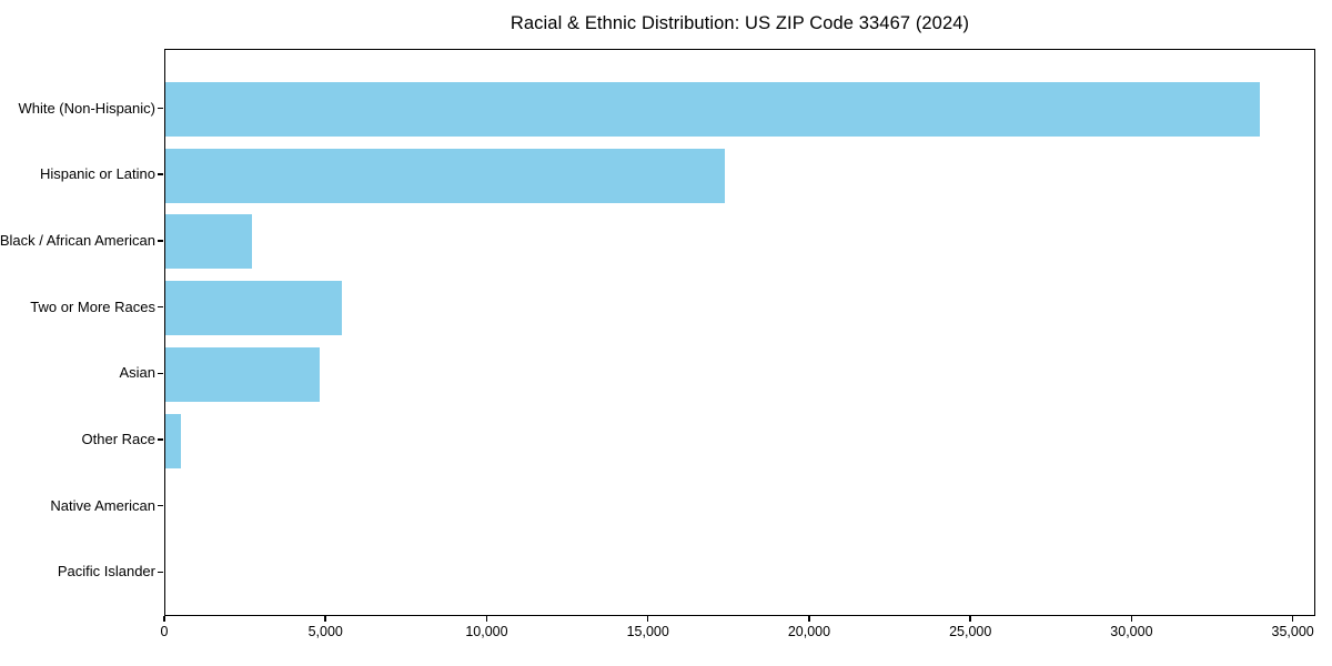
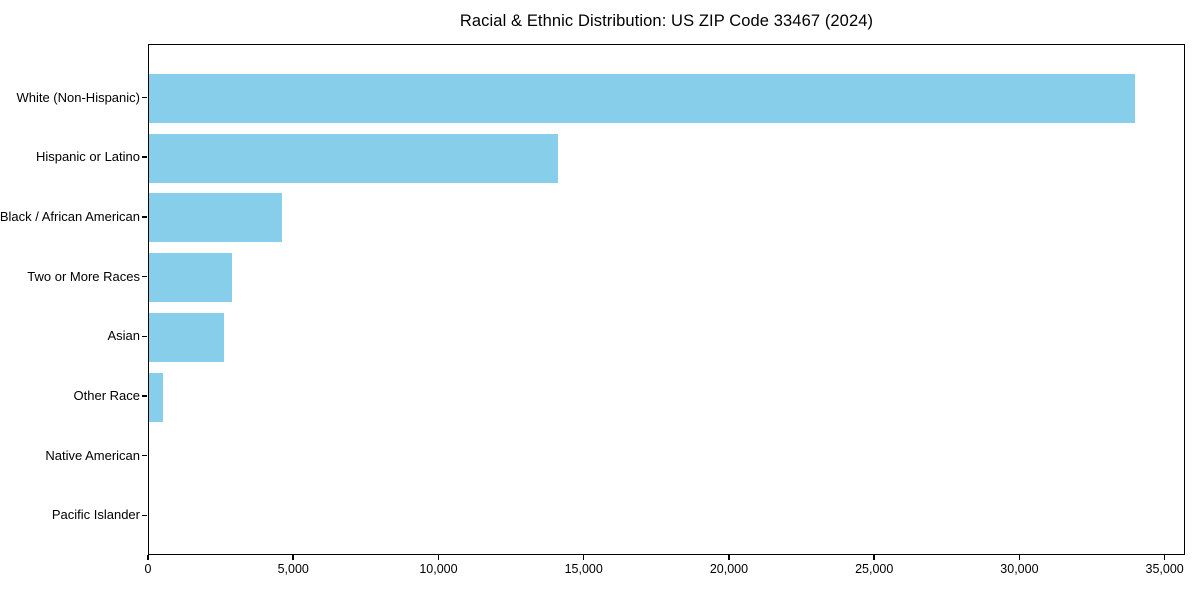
Hispanic or Latino: 17400 -> 14100
Black / African American: 2700 -> 4600
Two or More Races: 5500 -> 2800
Asian: 4800 -> 2600
